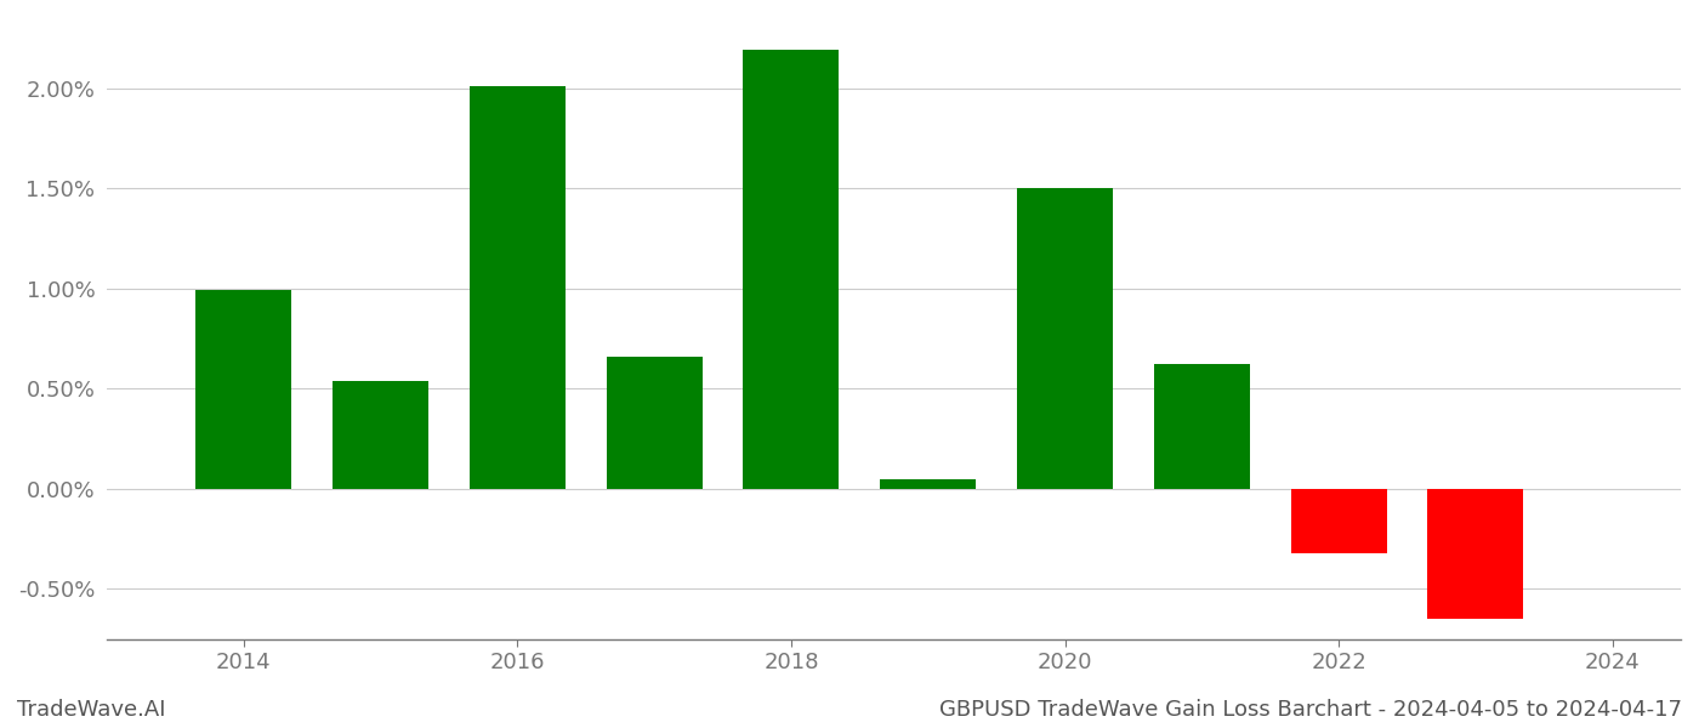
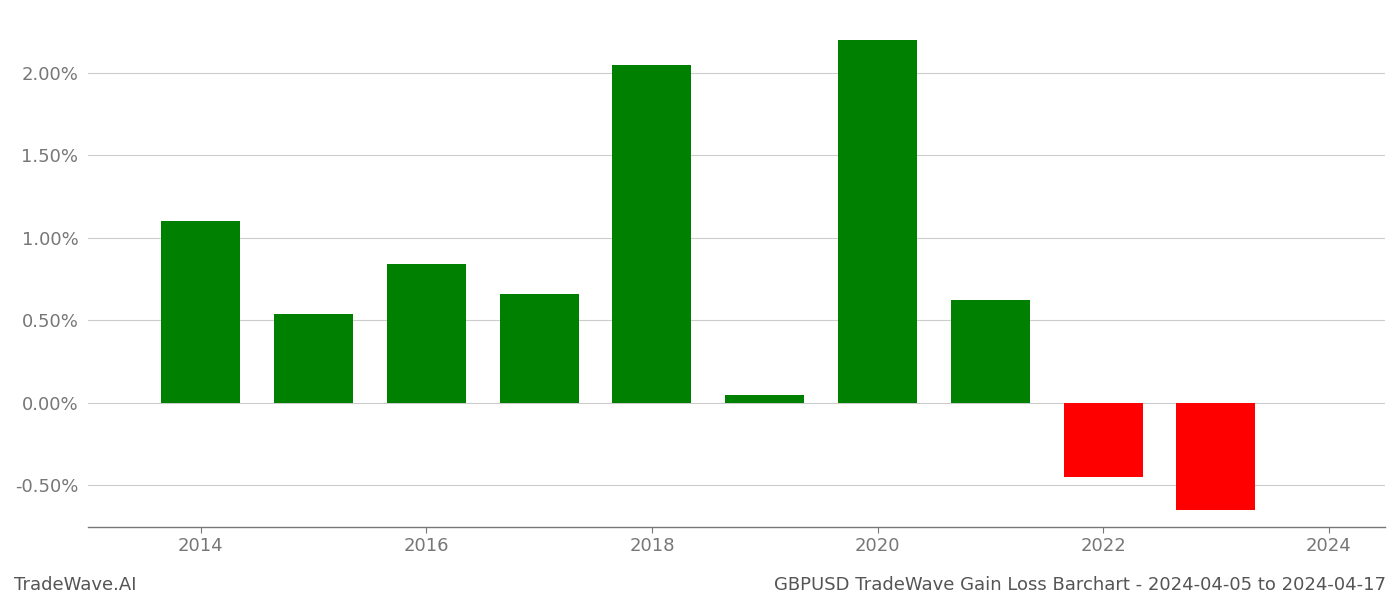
2014: 0.99% -> 1.10%
2016: 2.01% -> 0.84%
2018: 2.19% -> 2.05%
2020: 1.50% -> 2.20%
2022: -0.32% -> -0.45%
